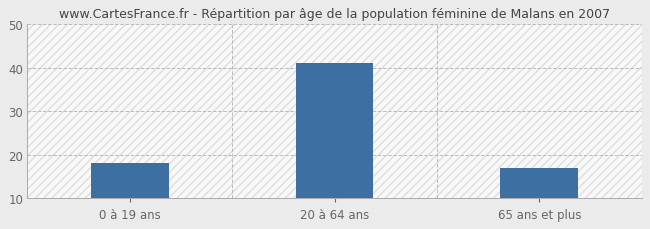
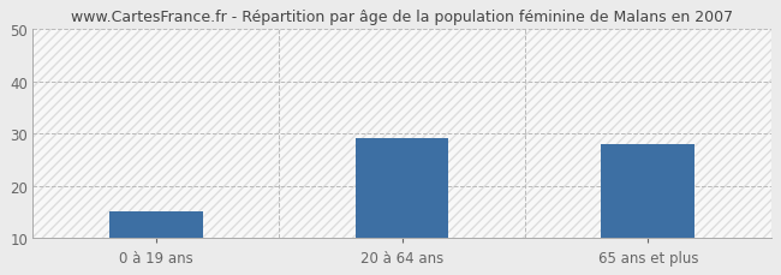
0 à 19 ans: 18 -> 15
20 à 64 ans: 41 -> 29
65 ans et plus: 17 -> 28
